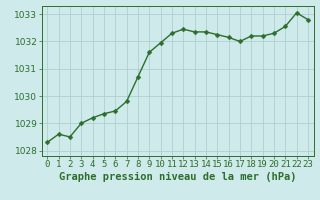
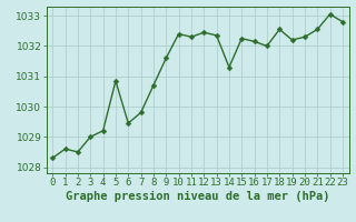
5: 1029.35 -> 1030.85
10: 1031.95 -> 1032.40
14: 1032.35 -> 1031.30
18: 1032.20 -> 1032.55
